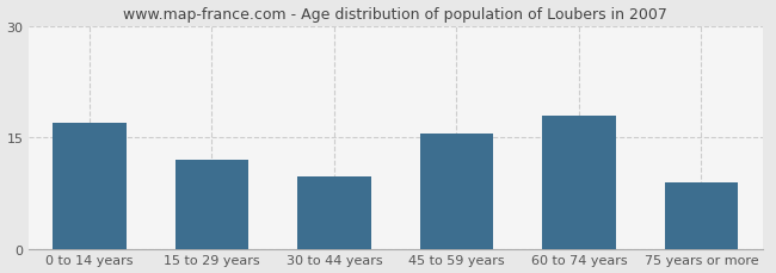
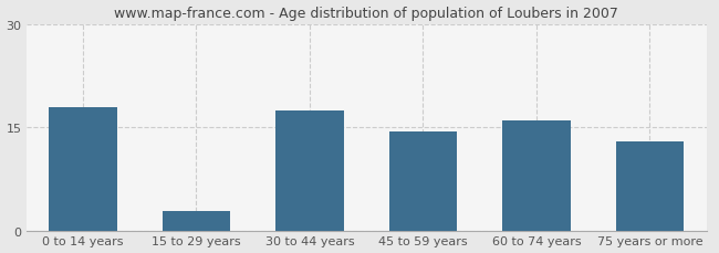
0 to 14 years: 17.0 -> 18.0
15 to 29 years: 12.0 -> 3.0
30 to 44 years: 9.8 -> 17.5
45 to 59 years: 15.6 -> 14.5
60 to 74 years: 18.0 -> 16.0
75 years or more: 9.0 -> 13.0
